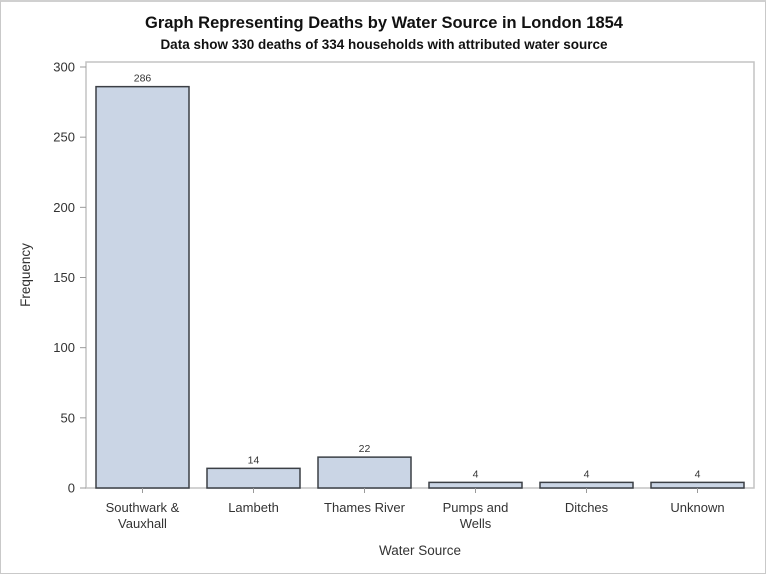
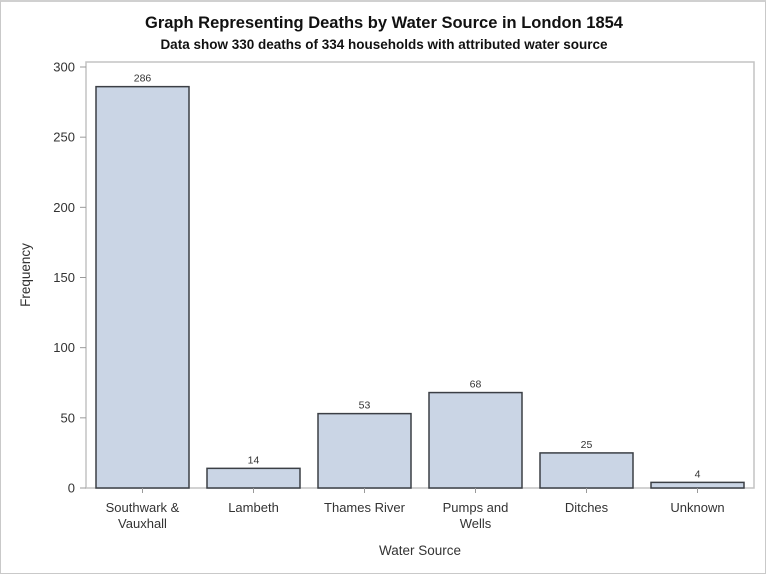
Thames River: 22 -> 53
Pumps and Wells: 4 -> 68
Ditches: 4 -> 25
